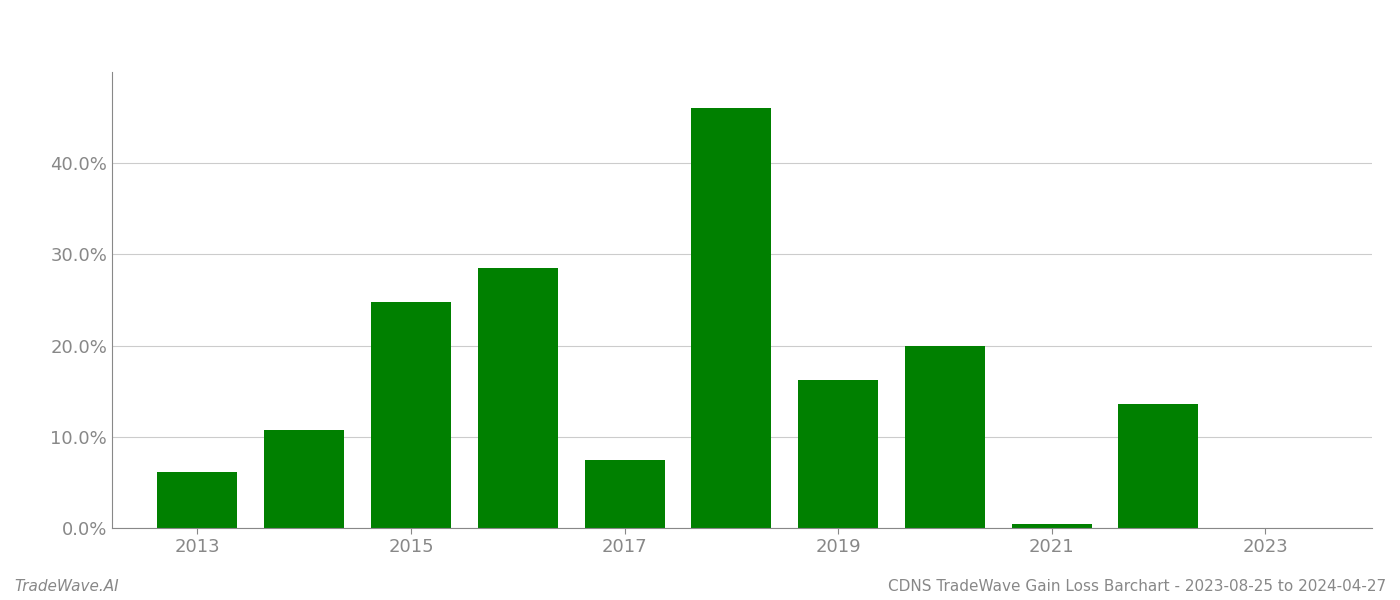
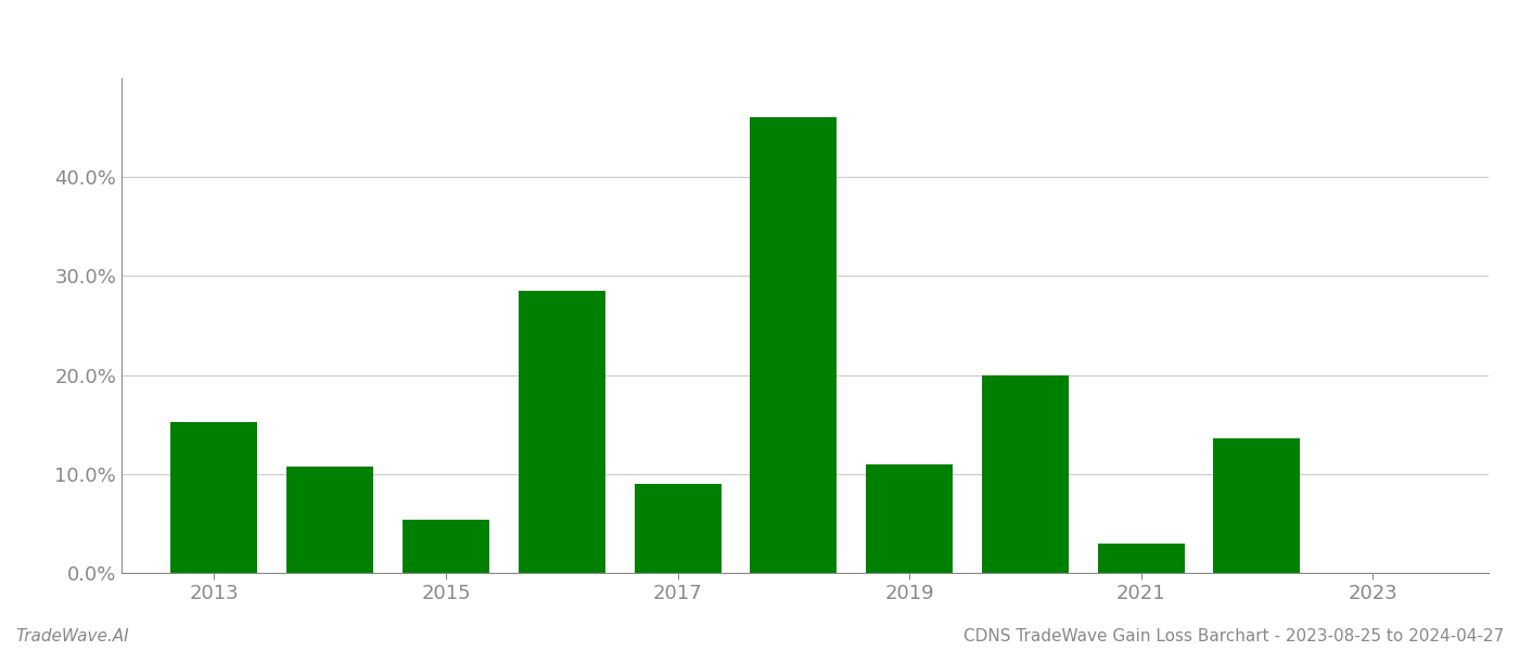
2013: 6.1% -> 15.2%
2015: 24.8% -> 5.4%
2017: 7.5% -> 9.0%
2019: 16.2% -> 11.0%
2021: 0.4% -> 3.0%
